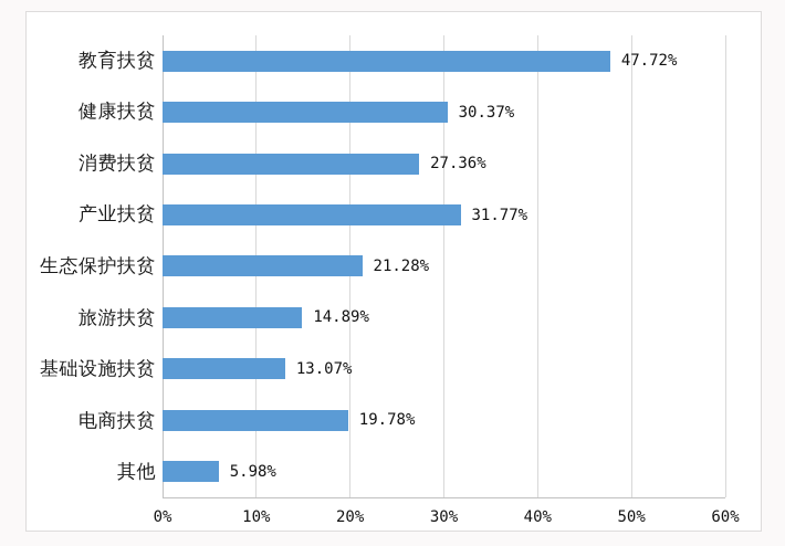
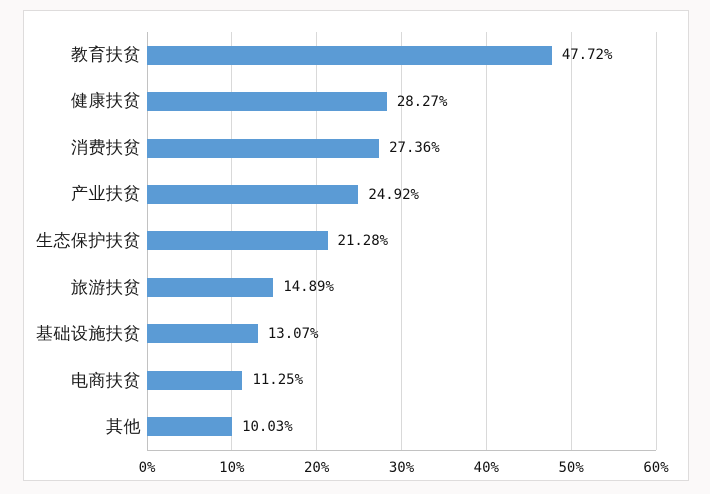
健康扶贫: 30.37% -> 28.27%
产业扶贫: 31.77% -> 24.92%
电商扶贫: 19.78% -> 11.25%
其他: 5.98% -> 10.03%
